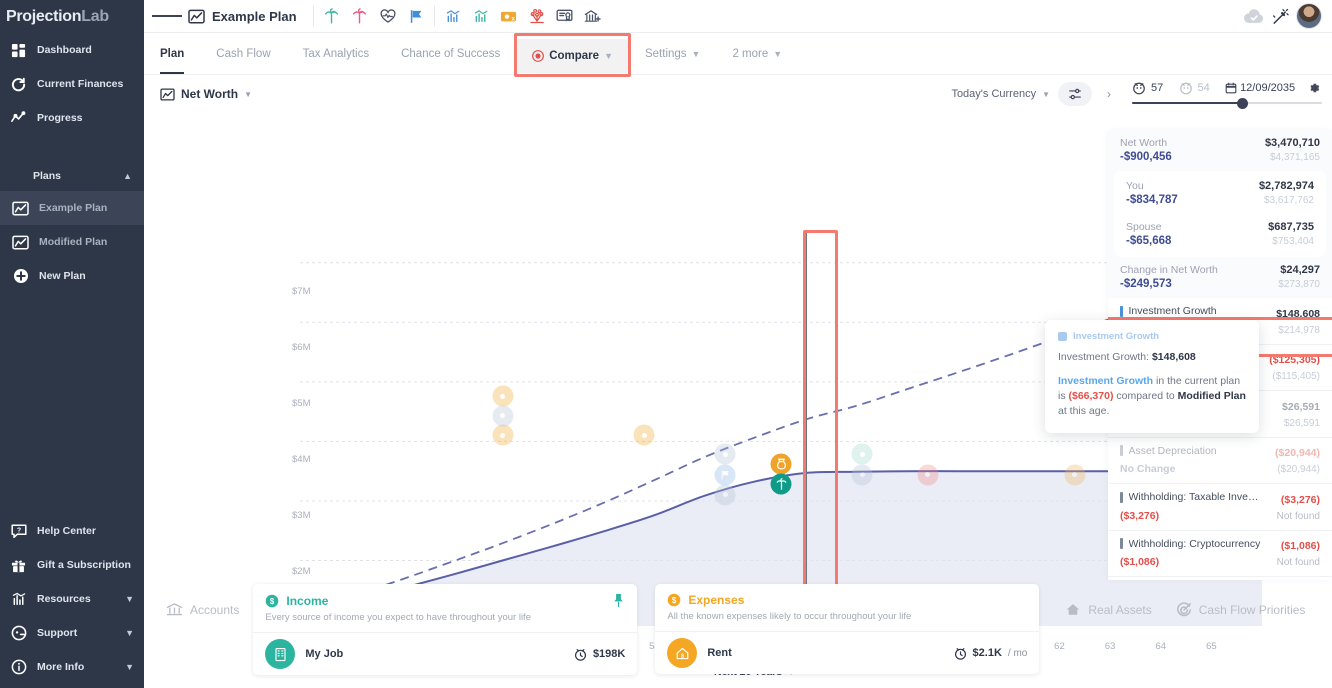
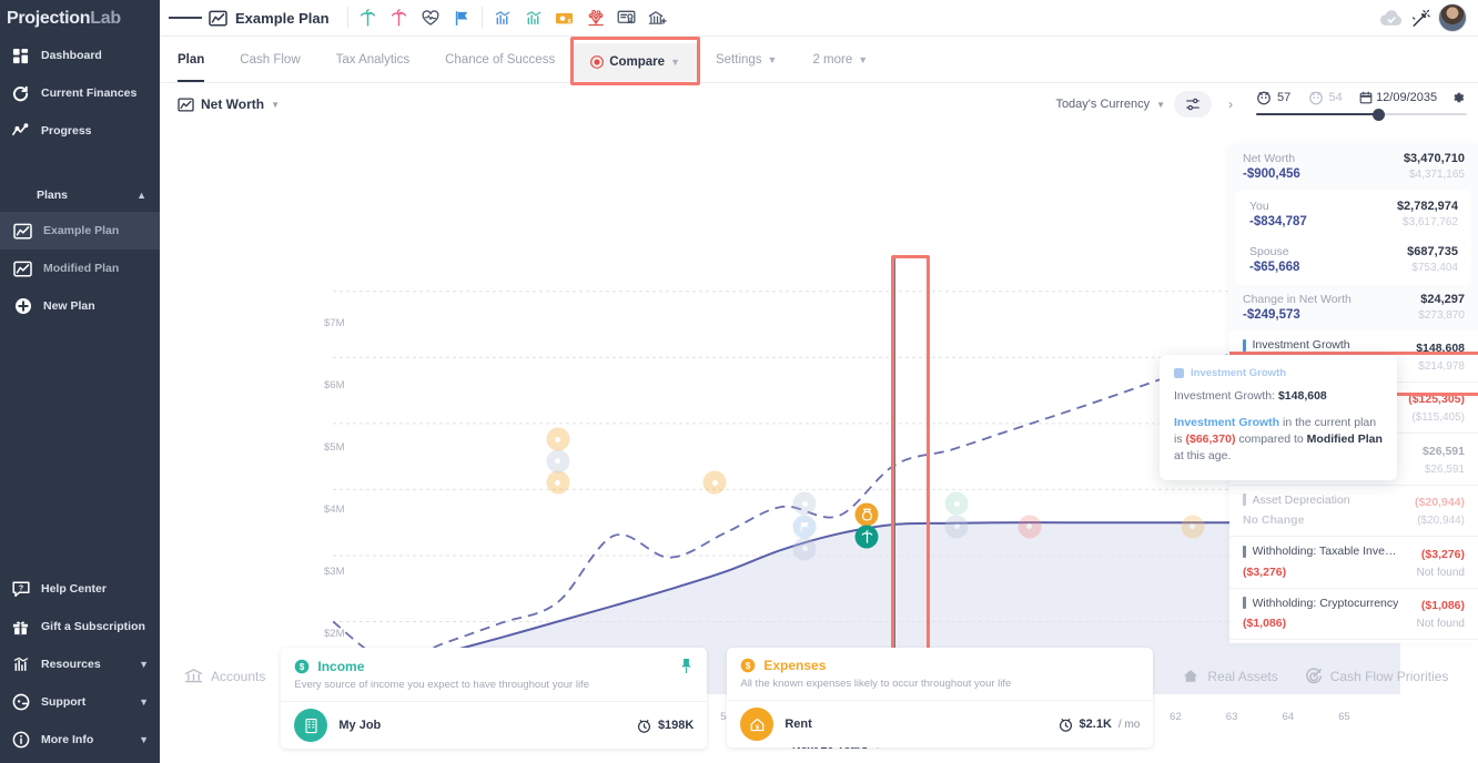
Modified Plan/47: $1.2M -> $2.0M
Modified Plan/52: $2.6M -> $3.3M
Modified Plan/56: $4.1M -> $3.6M
